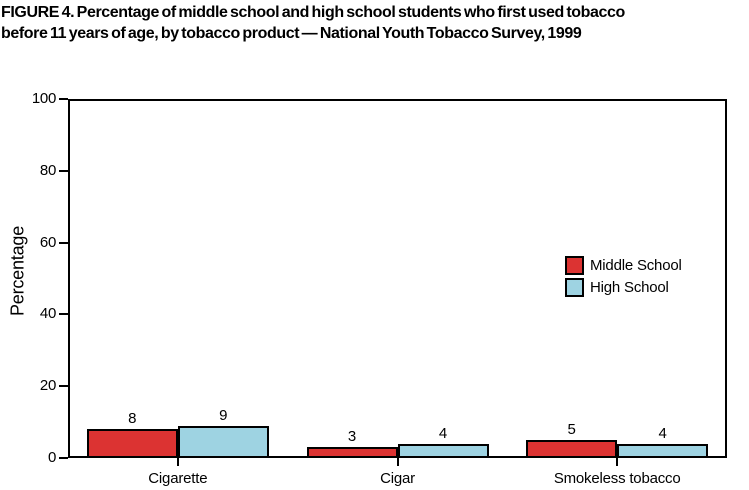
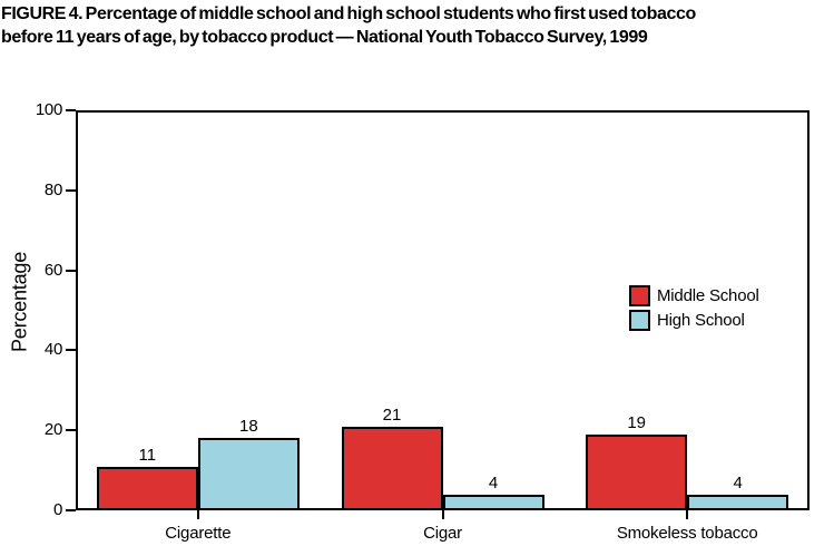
Middle School/Cigarette: 8 -> 11
High School/Cigarette: 9 -> 18
Middle School/Cigar: 3 -> 21
Middle School/Smokeless tobacco: 5 -> 19
